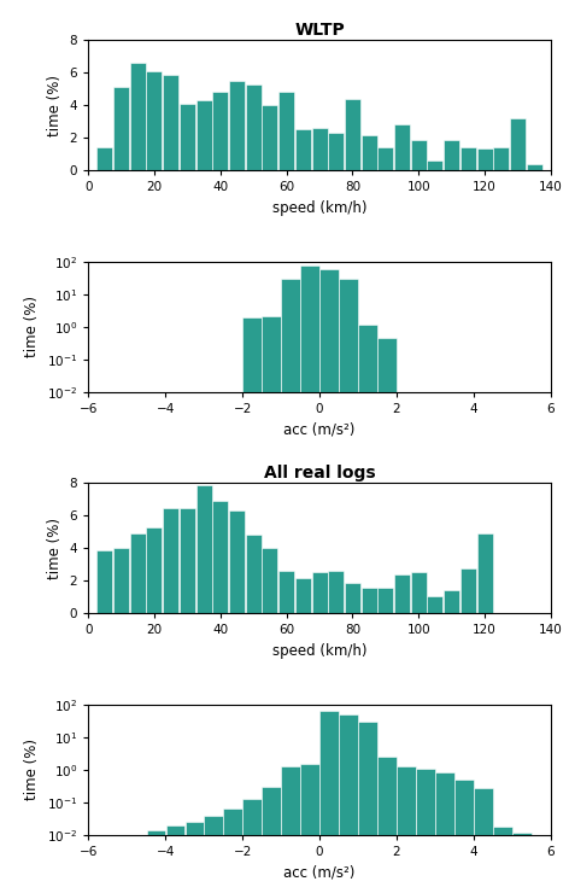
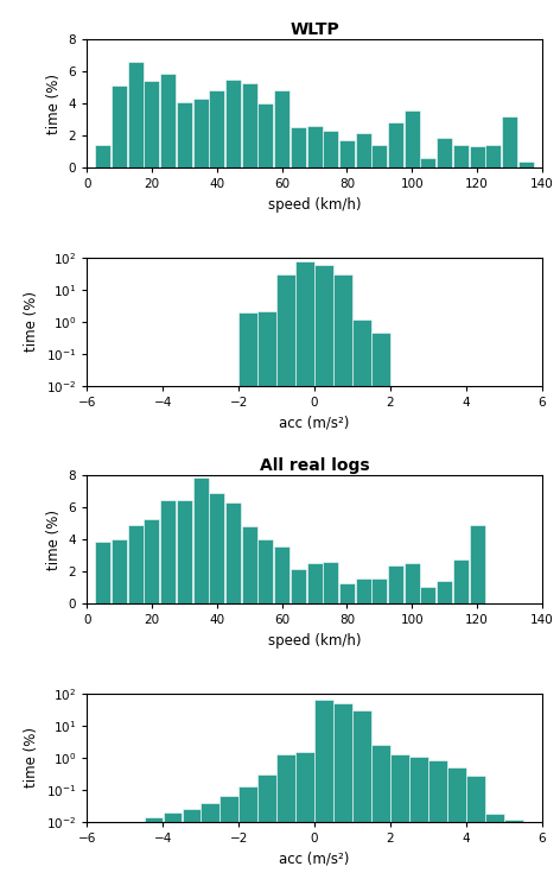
WLTP/20: 6.1 -> 5.4
WLTP/80: 4.4 -> 1.7
WLTP/100: 1.9 -> 3.6
All real logs/60: 2.6 -> 3.6
All real logs/80: 1.9 -> 1.3
